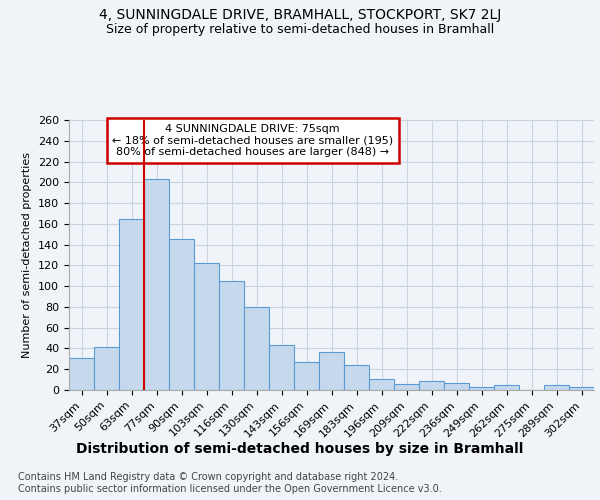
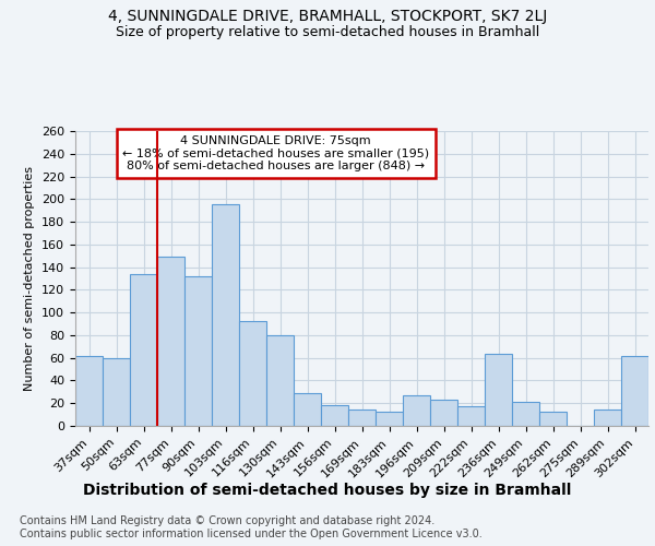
37sqm: 31 -> 62
50sqm: 41 -> 60
63sqm: 165 -> 134
77sqm: 203 -> 149
90sqm: 145 -> 132
103sqm: 122 -> 195
116sqm: 105 -> 92
143sqm: 43 -> 29
156sqm: 27 -> 18
169sqm: 37 -> 14
183sqm: 24 -> 13
196sqm: 11 -> 27
209sqm: 6 -> 23
222sqm: 9 -> 17
236sqm: 7 -> 64
249sqm: 3 -> 21
262sqm: 5 -> 13
289sqm: 5 -> 14
302sqm: 3 -> 62
